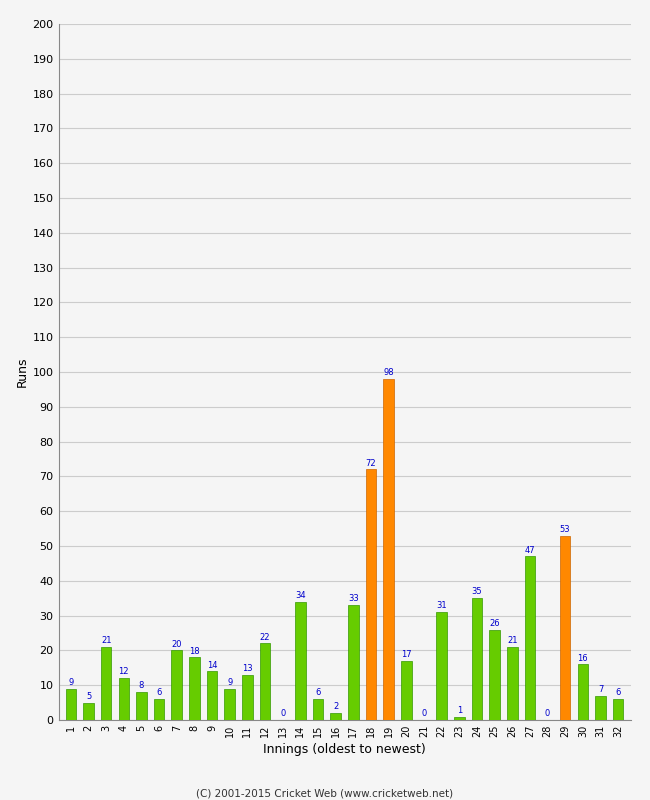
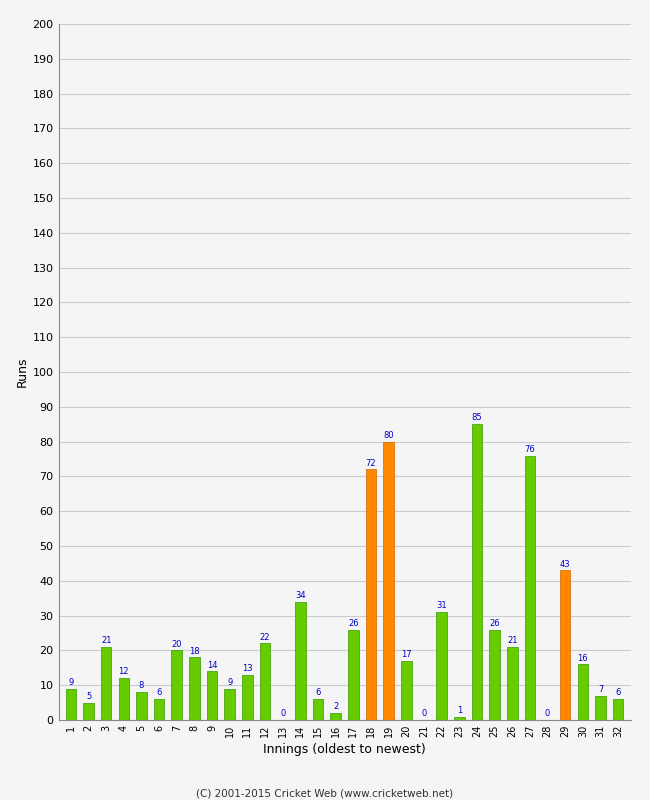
17: 33 -> 26
19: 98 -> 80
24: 35 -> 85
27: 47 -> 76
29: 53 -> 43
